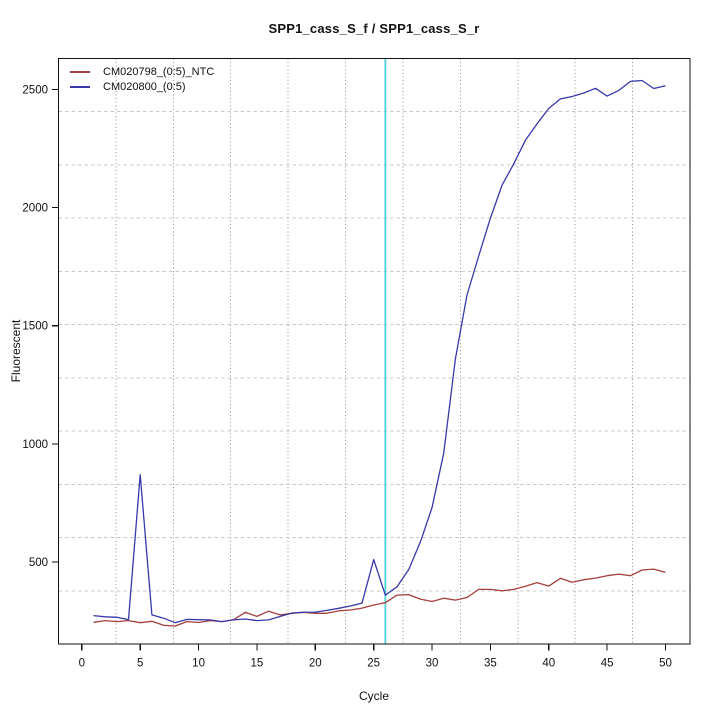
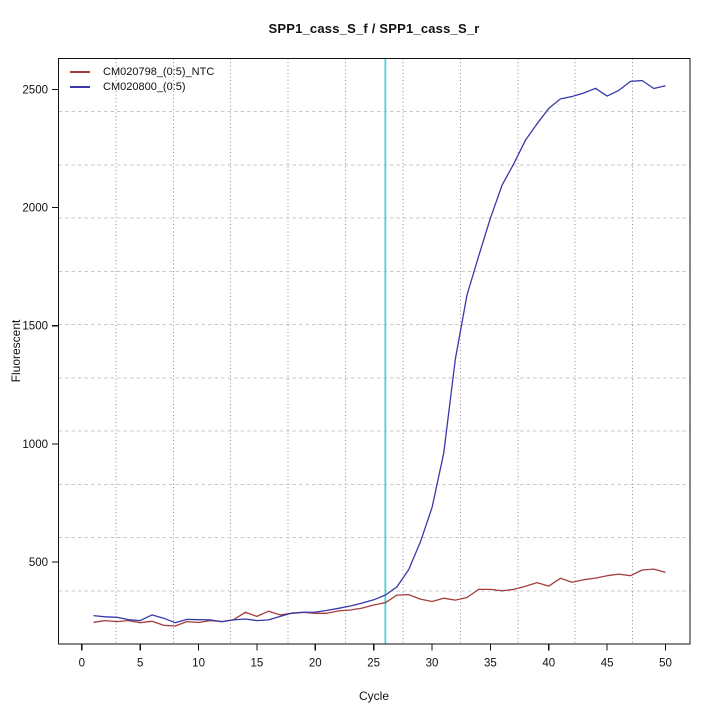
CM020800_(0:5)/5: 870 -> 250
CM020800_(0:5)/25: 510 -> 340
